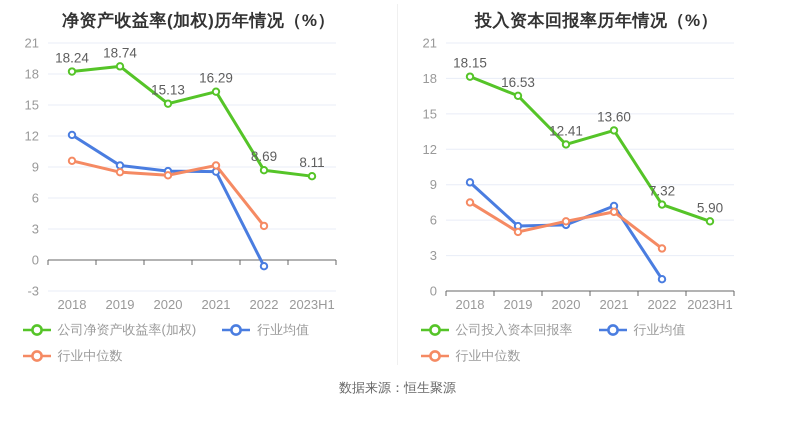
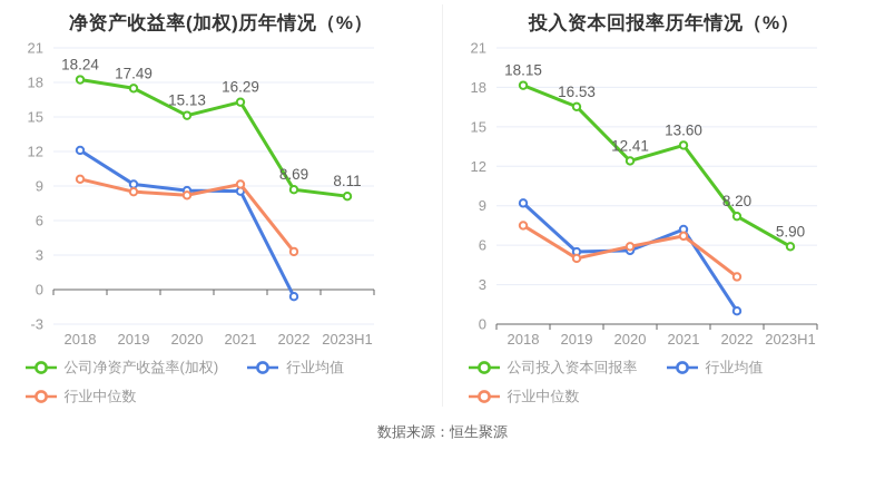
净资产收益率(加权)历年情况（%）/公司净资产收益率(加权)/2019: 18.74 -> 17.49
投入资本回报率历年情况（%）/公司投入资本回报率/2022: 7.32 -> 8.20
